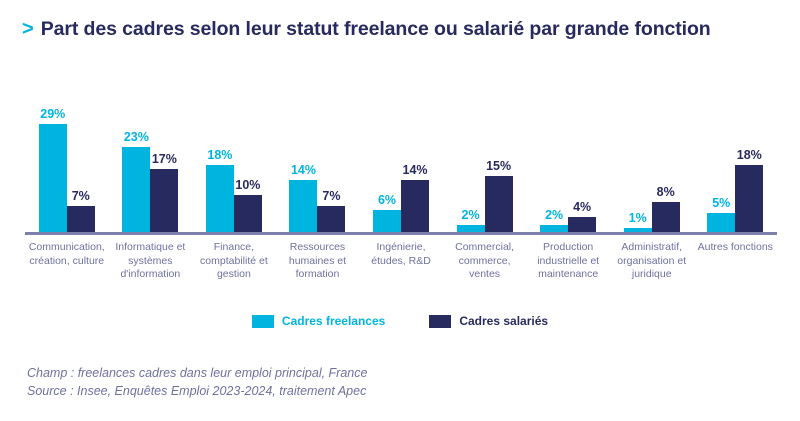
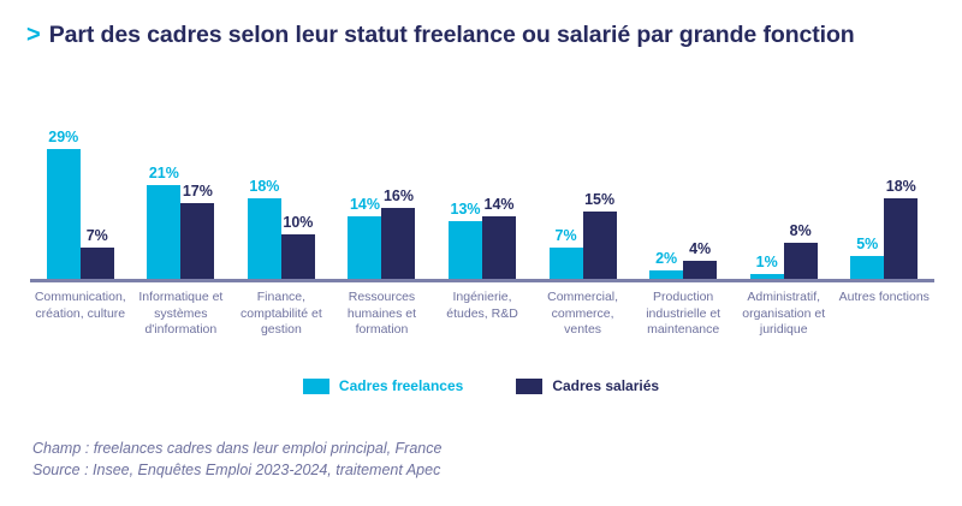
Cadres freelances/Informatique et systèmes d'information: 23% -> 21%
Cadres salariés/Ressources humaines et formation: 7% -> 16%
Cadres freelances/Ingénierie, études, R&D: 6% -> 13%
Cadres freelances/Commercial, commerce, ventes: 2% -> 7%
